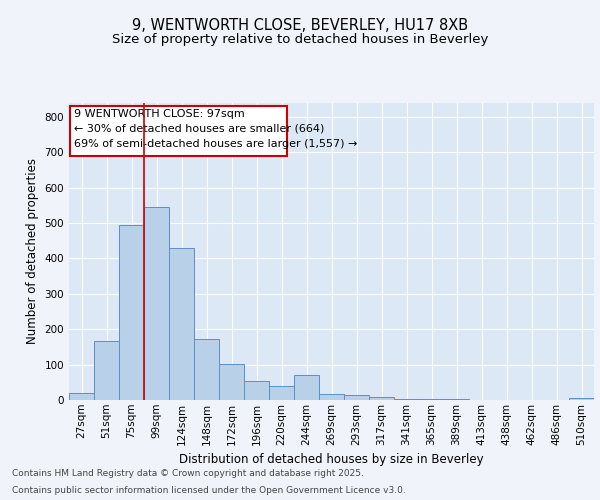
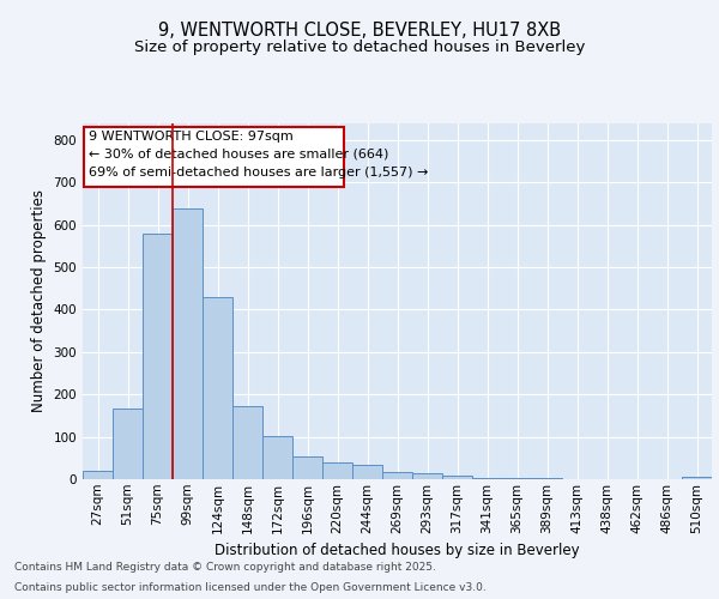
75sqm: 495 -> 578
99sqm: 545 -> 638
244sqm: 70 -> 33
